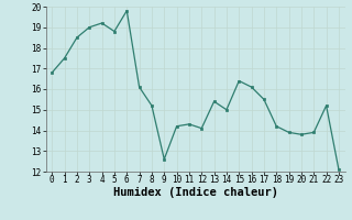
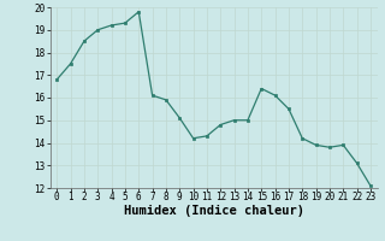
5: 18.8 -> 19.3
8: 15.2 -> 15.9
9: 12.6 -> 15.1
12: 14.1 -> 14.8
13: 15.4 -> 15.0
22: 15.2 -> 13.1
